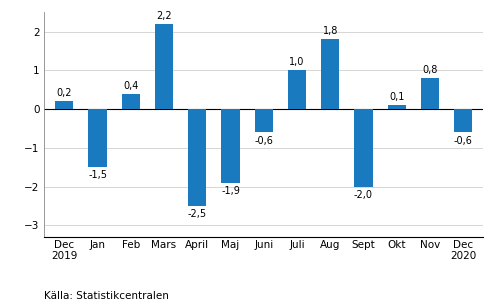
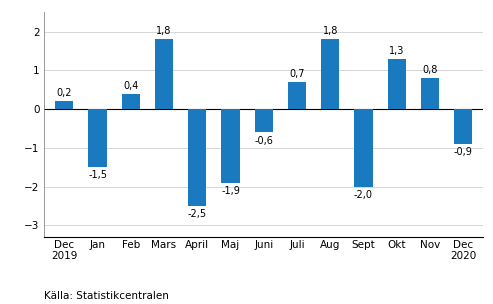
Mars: 2,2 -> 1,8
Juli: 1,0 -> 0,7
Okt: 0,1 -> 1,3
Dec 2020: -0,6 -> -0,9
